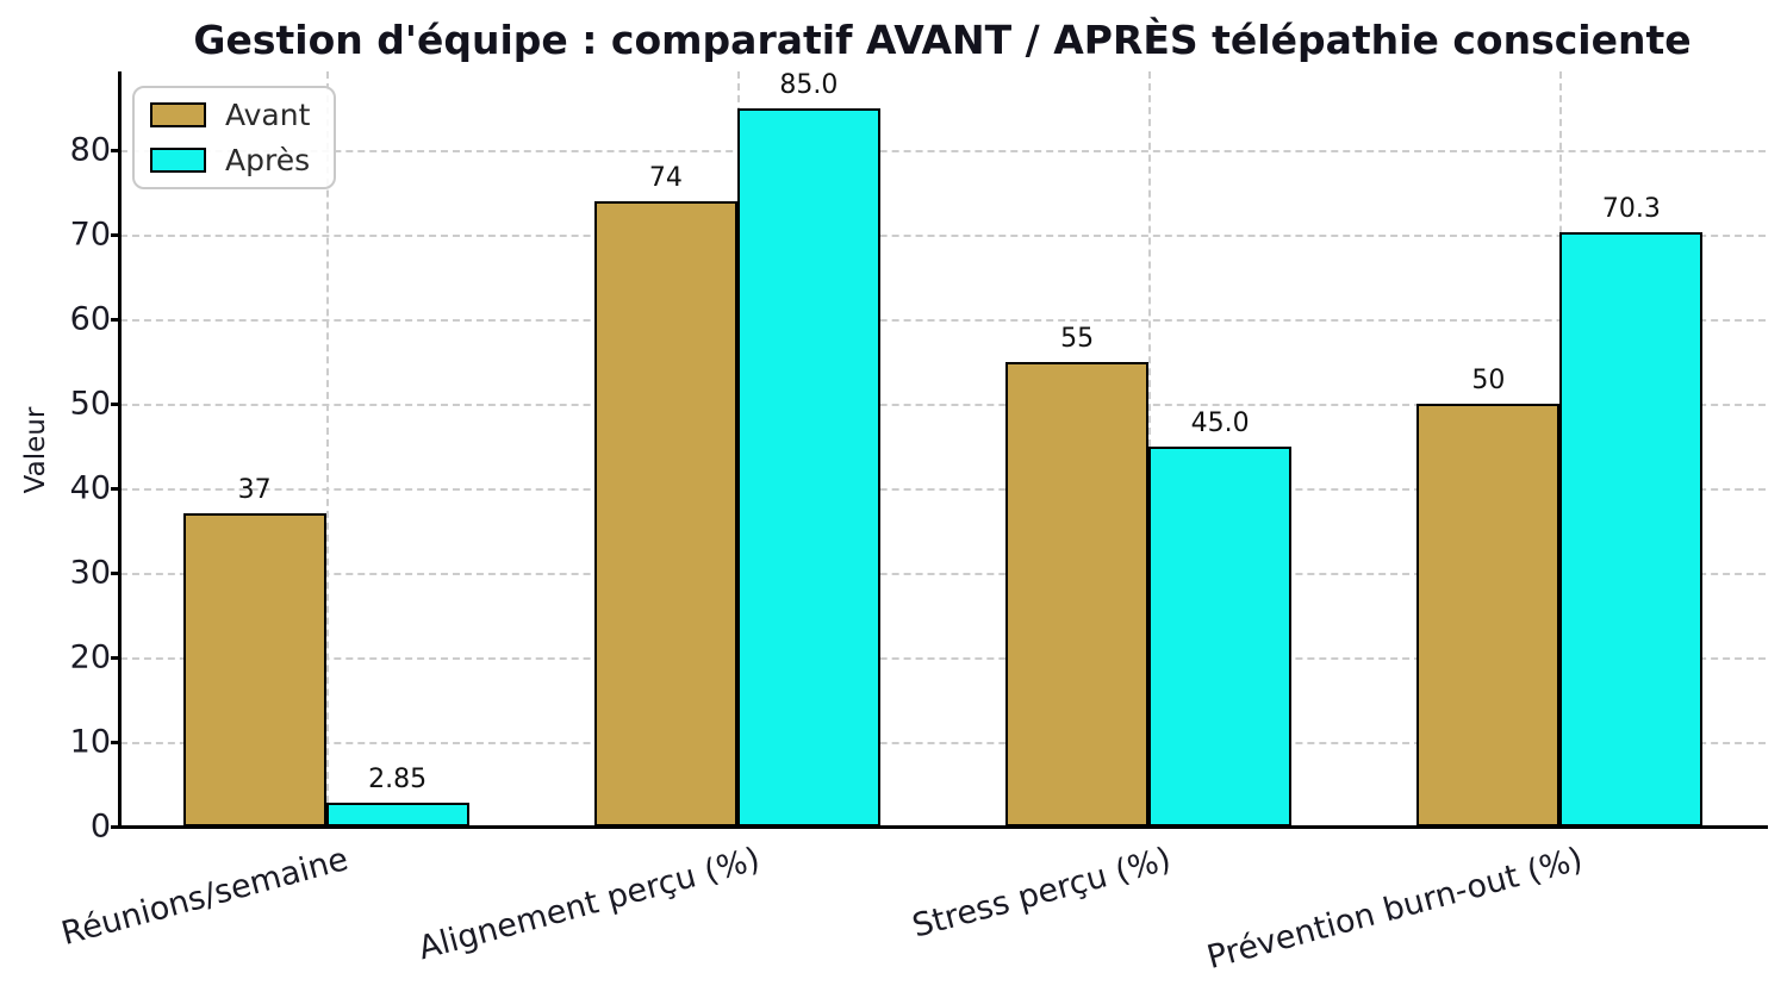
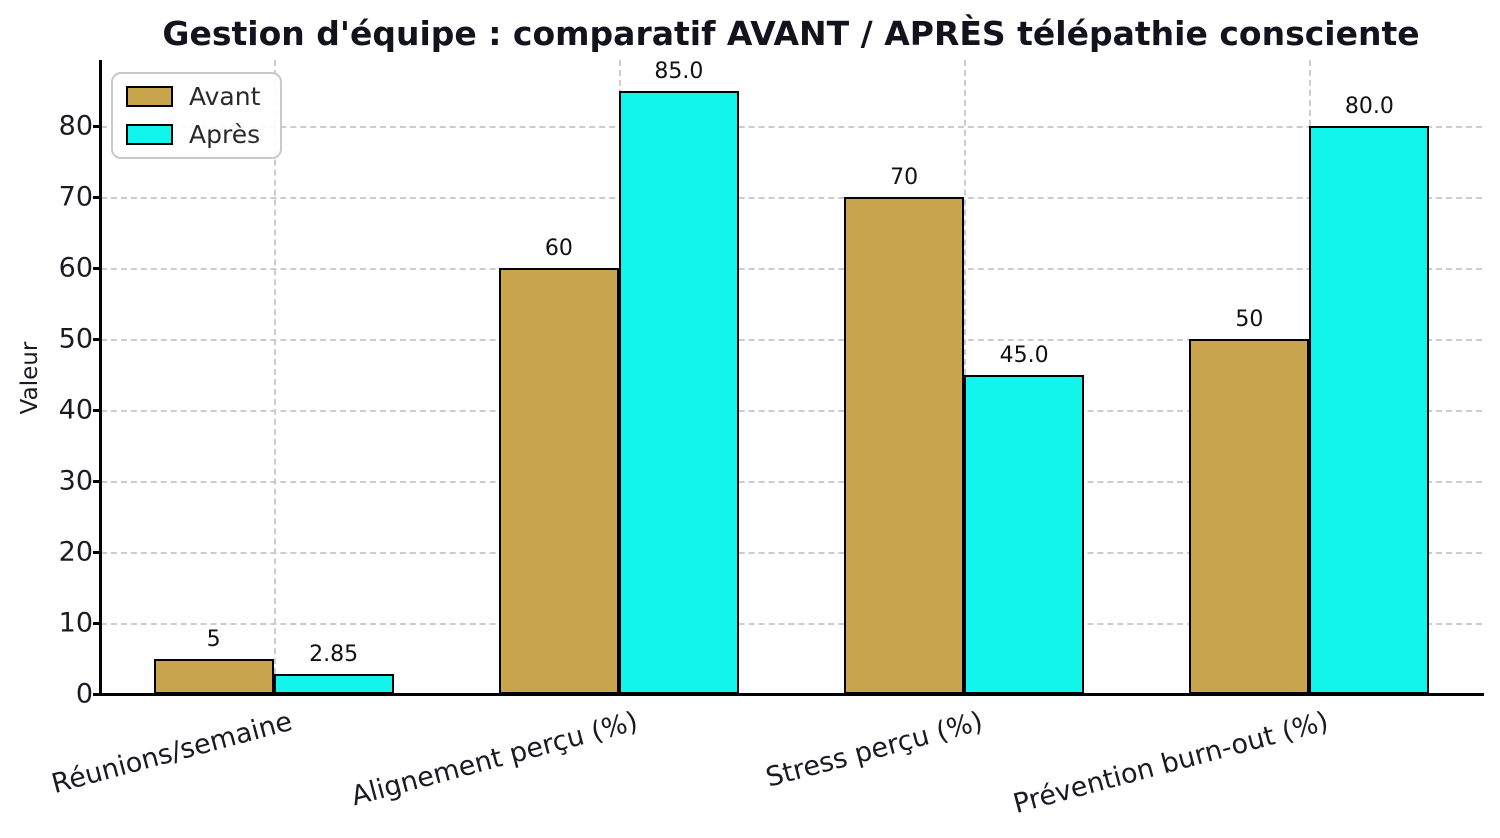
Avant/Réunions/semaine: 37 -> 5
Avant/Alignement perçu (%): 74 -> 60
Avant/Stress perçu (%): 55 -> 70
Après/Prévention burn-out (%): 70.3 -> 80.0
